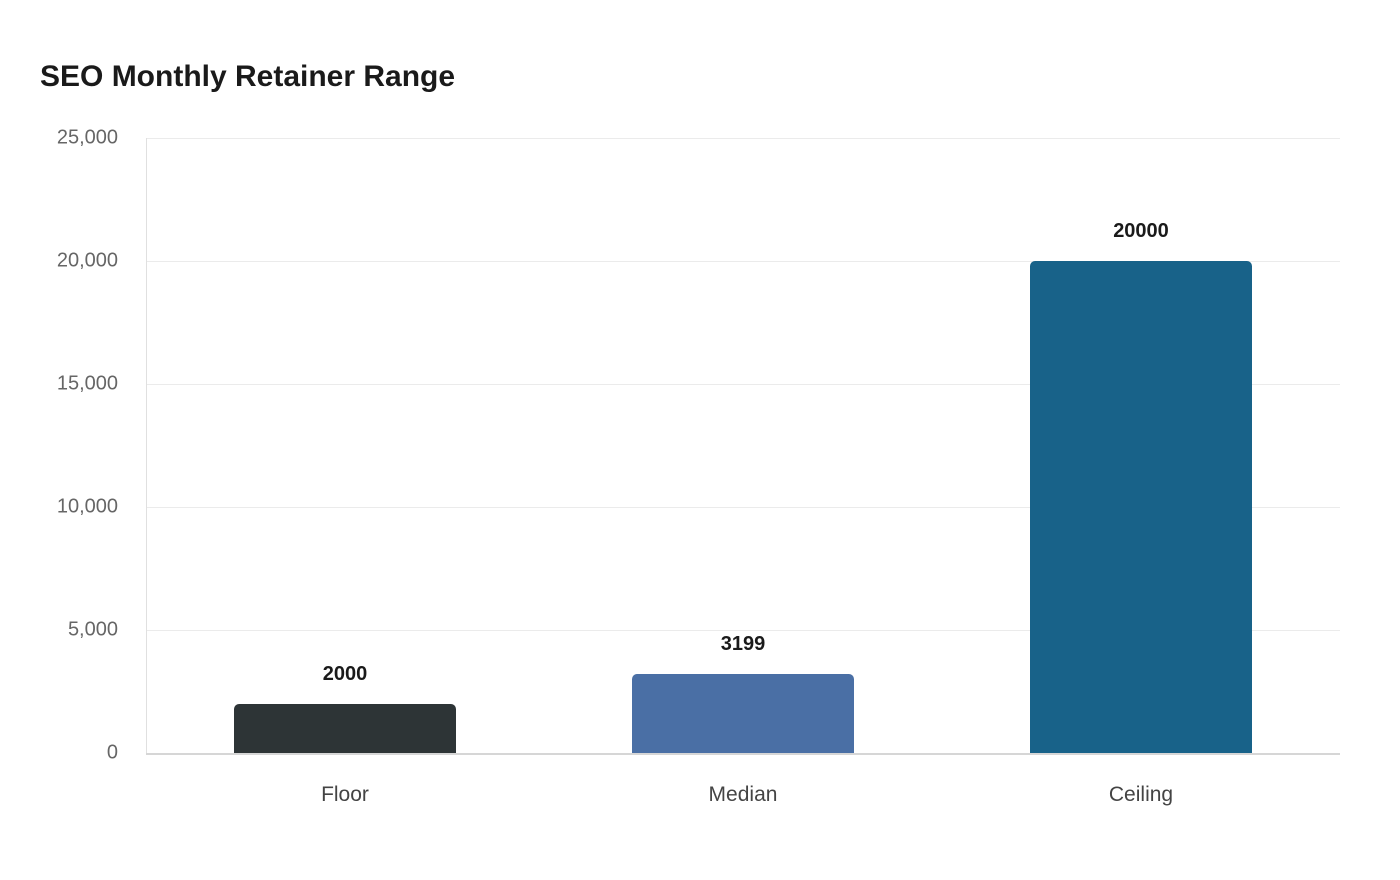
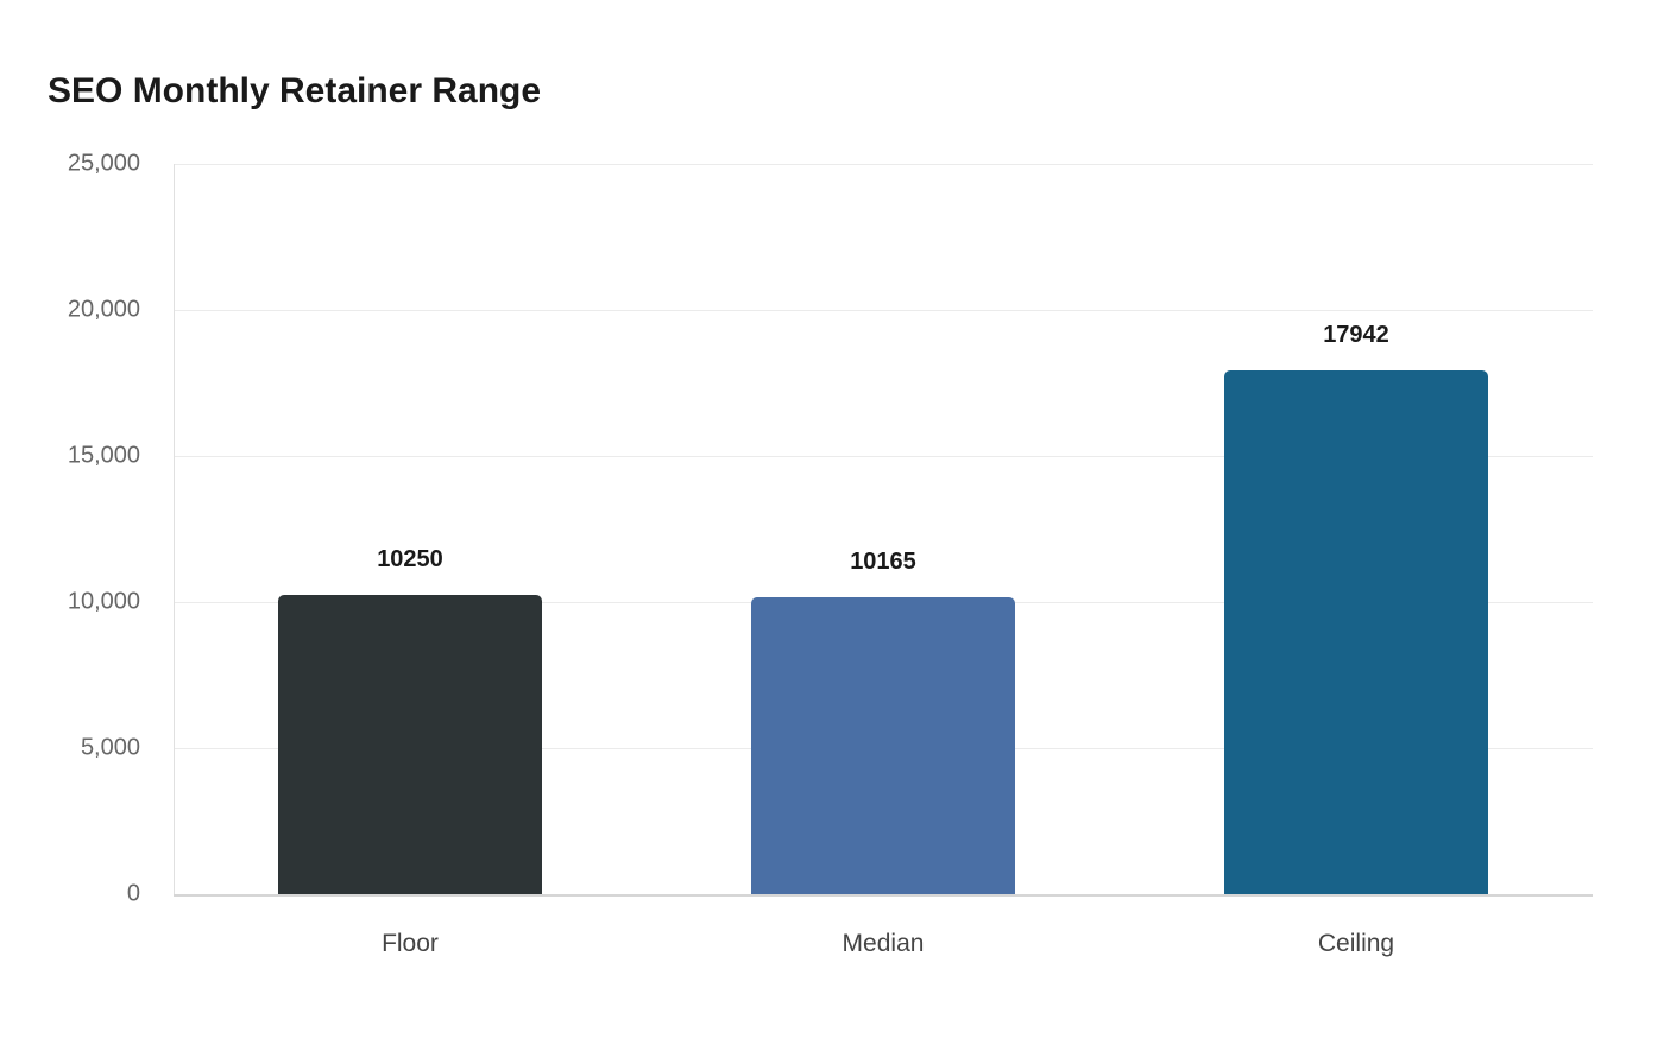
Floor: 2000 -> 10250
Median: 3199 -> 10165
Ceiling: 20000 -> 17942
